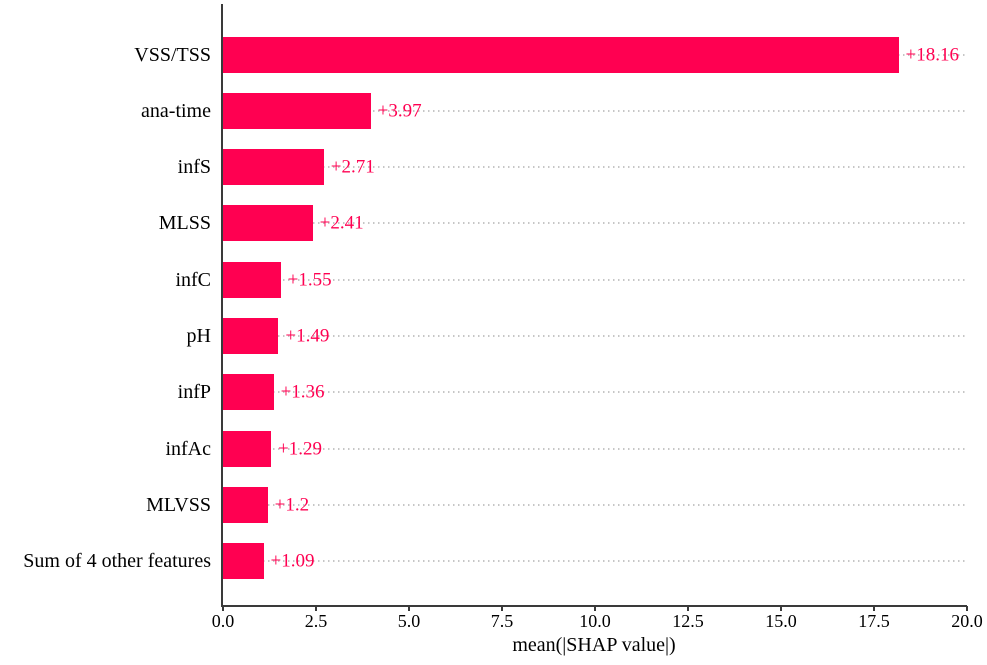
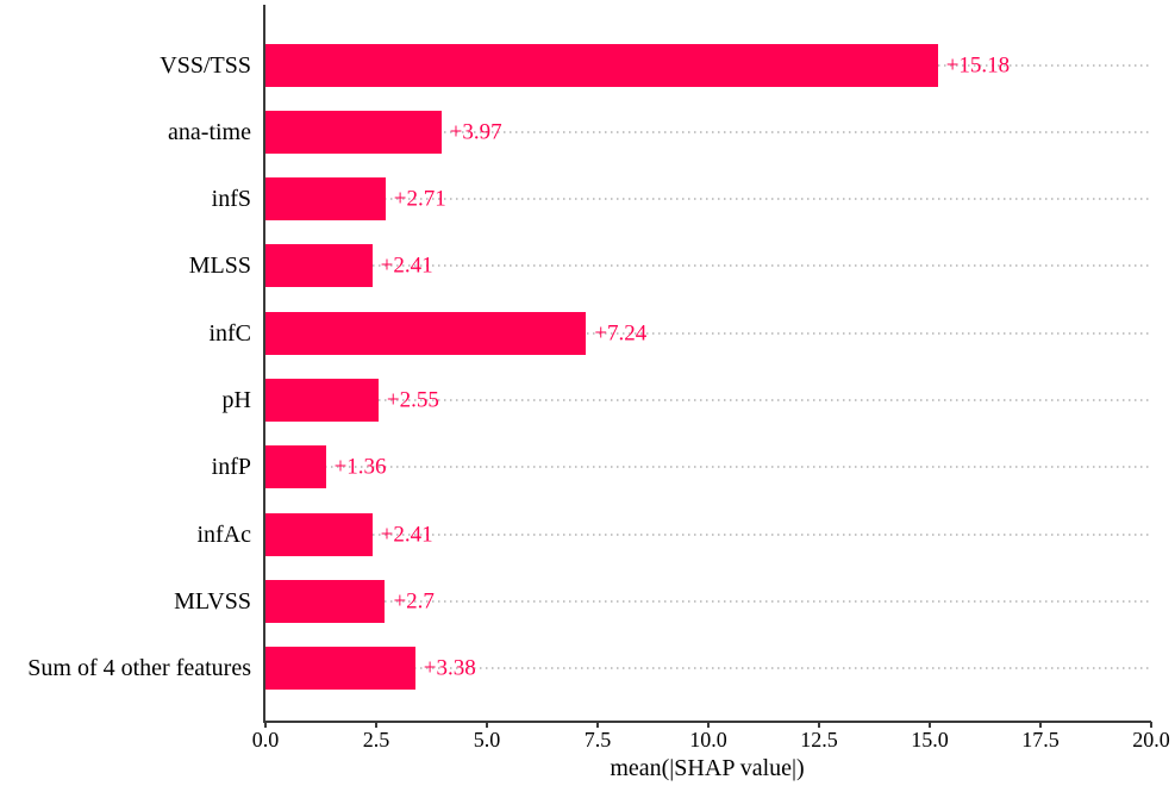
VSS/TSS: +18.16 -> +15.18
infC: +1.55 -> +7.24
pH: +1.49 -> +2.55
infAc: +1.29 -> +2.41
MLVSS: +1.2 -> +2.7
Sum of 4 other features: +1.09 -> +3.38
